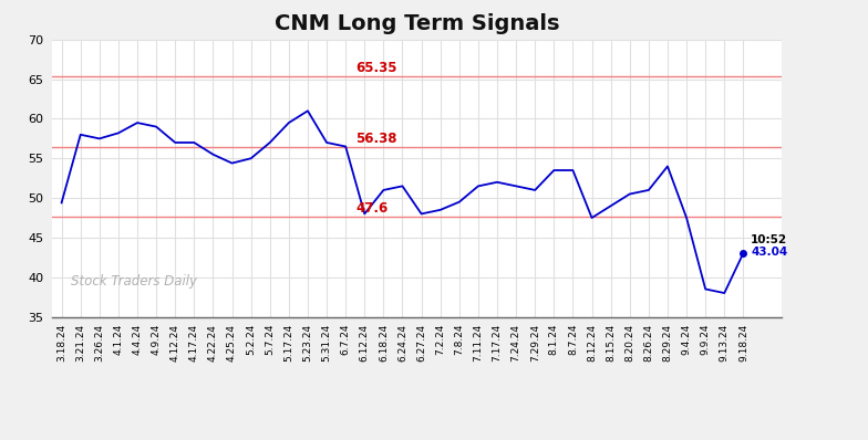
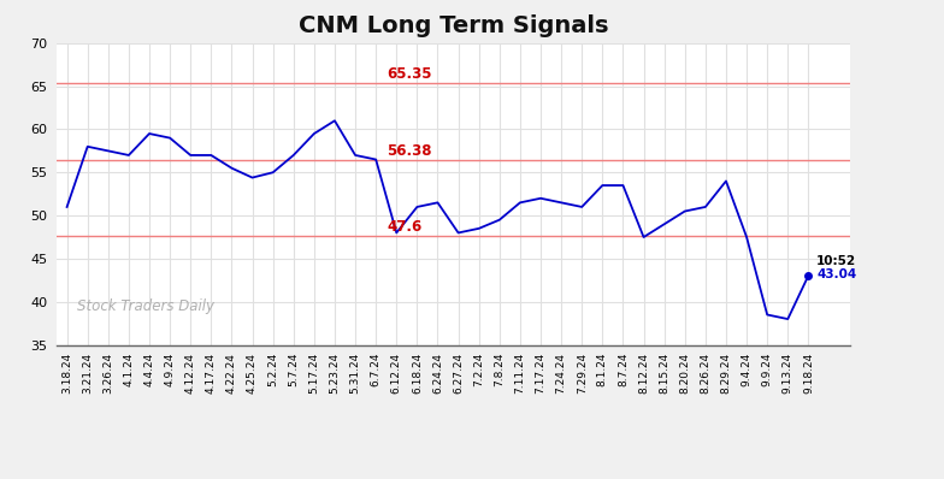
3.18.24: 49.4 -> 51.0
4.1.24: 58.2 -> 57.0
